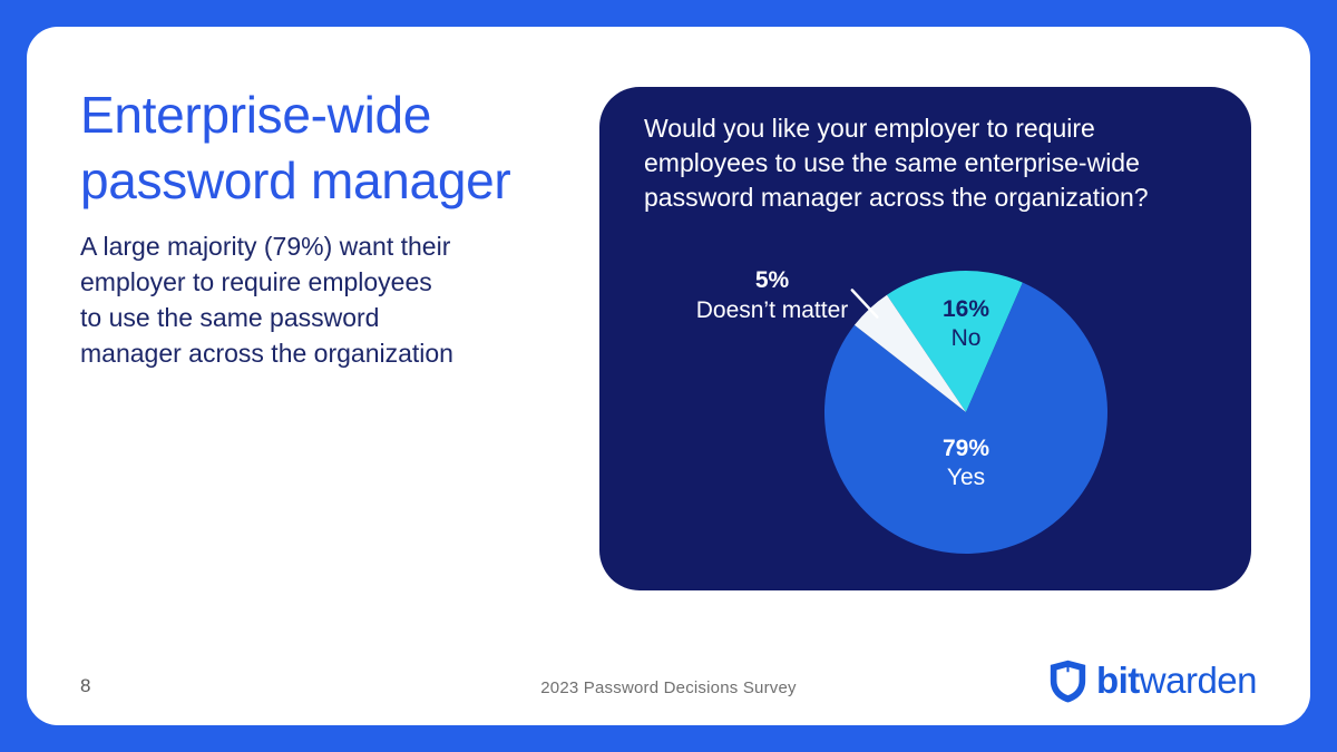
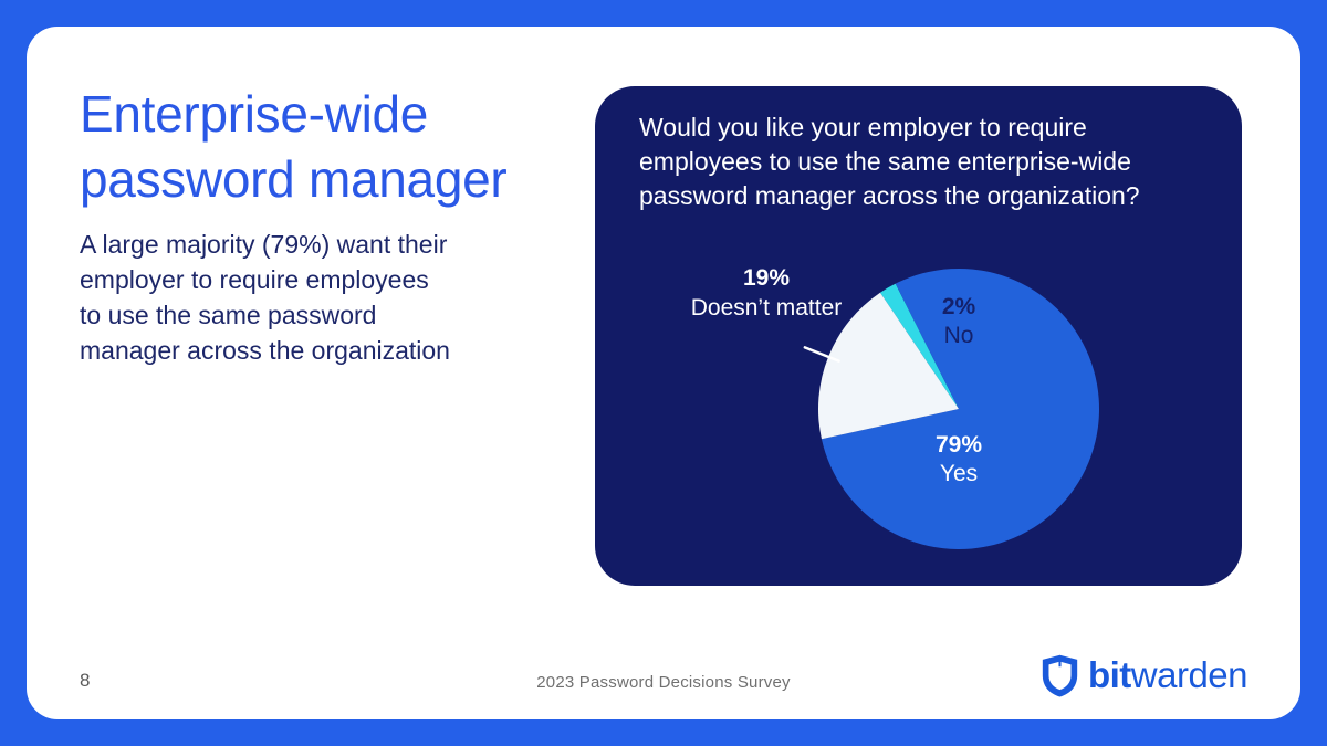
No: 16% -> 2%
Doesn’t matter: 5% -> 19%
